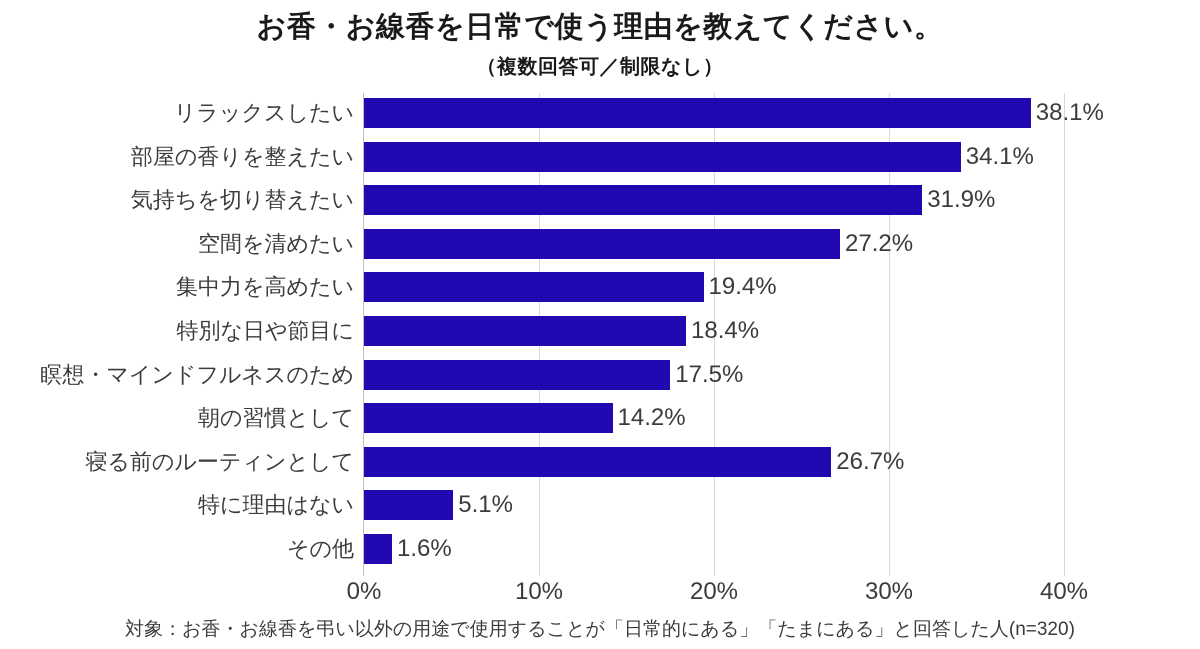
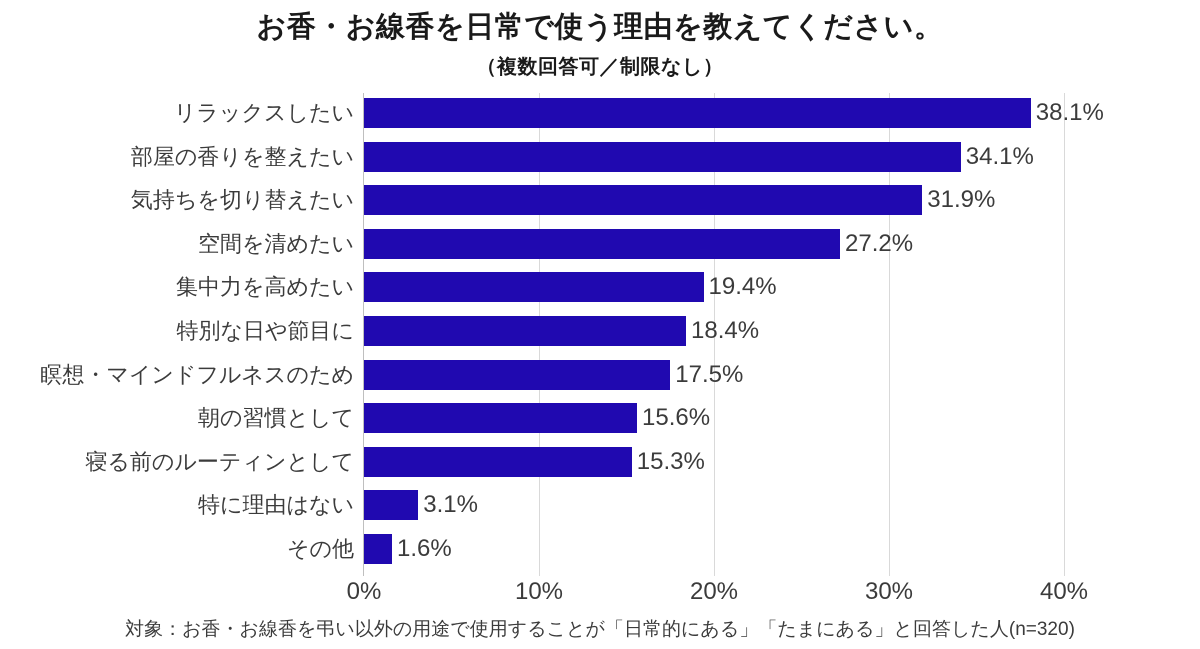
朝の習慣として: 14.2% -> 15.6%
寝る前のルーティンとして: 26.7% -> 15.3%
特に理由はない: 5.1% -> 3.1%
